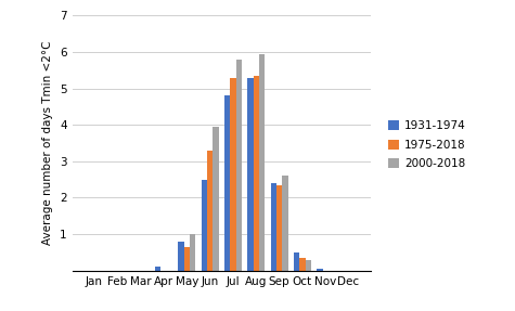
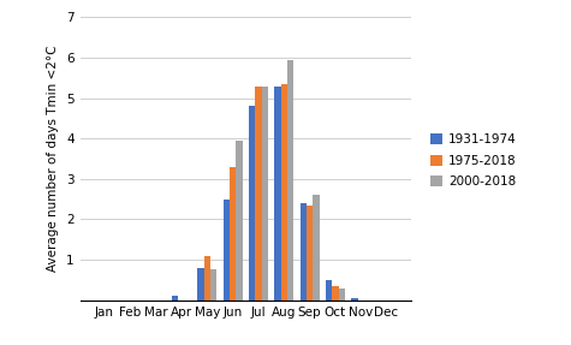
1975-2018/May: 0.65 -> 1.10
2000-2018/May: 1.00 -> 0.75
2000-2018/Jul: 5.80 -> 5.30
